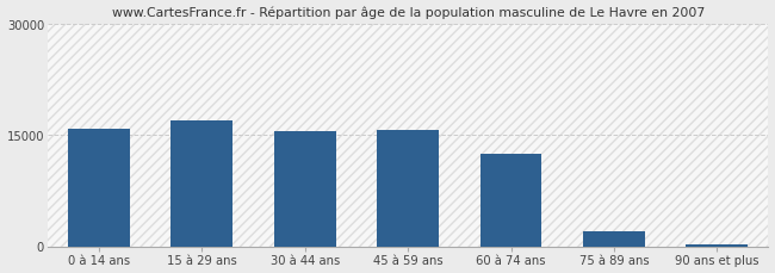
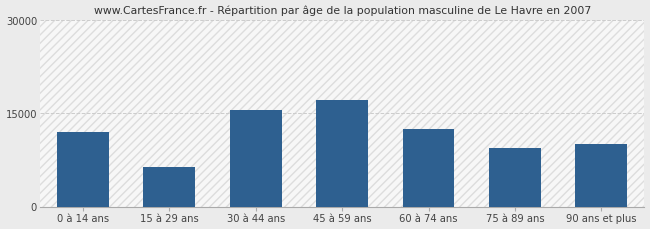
0 à 14 ans: 15900 -> 12000
15 à 29 ans: 17000 -> 6400
45 à 59 ans: 15800 -> 17200
75 à 89 ans: 2000 -> 9400
90 ans et plus: 300 -> 10000
